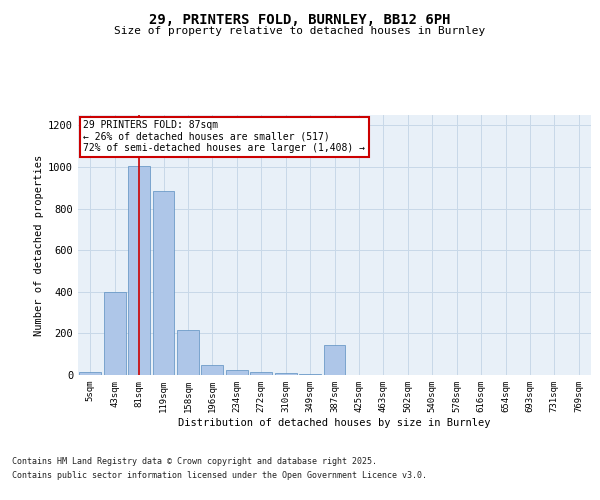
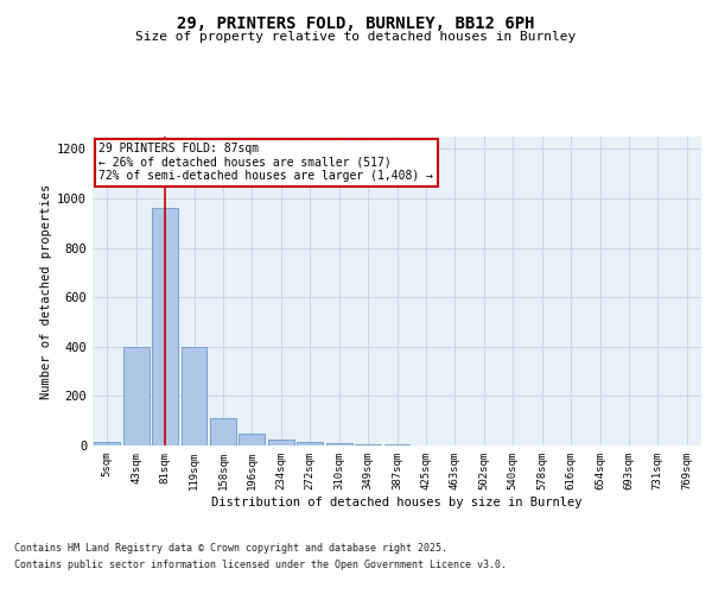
81sqm: 1005 -> 960
119sqm: 885 -> 400
158sqm: 215 -> 110
387sqm: 145 -> 5
